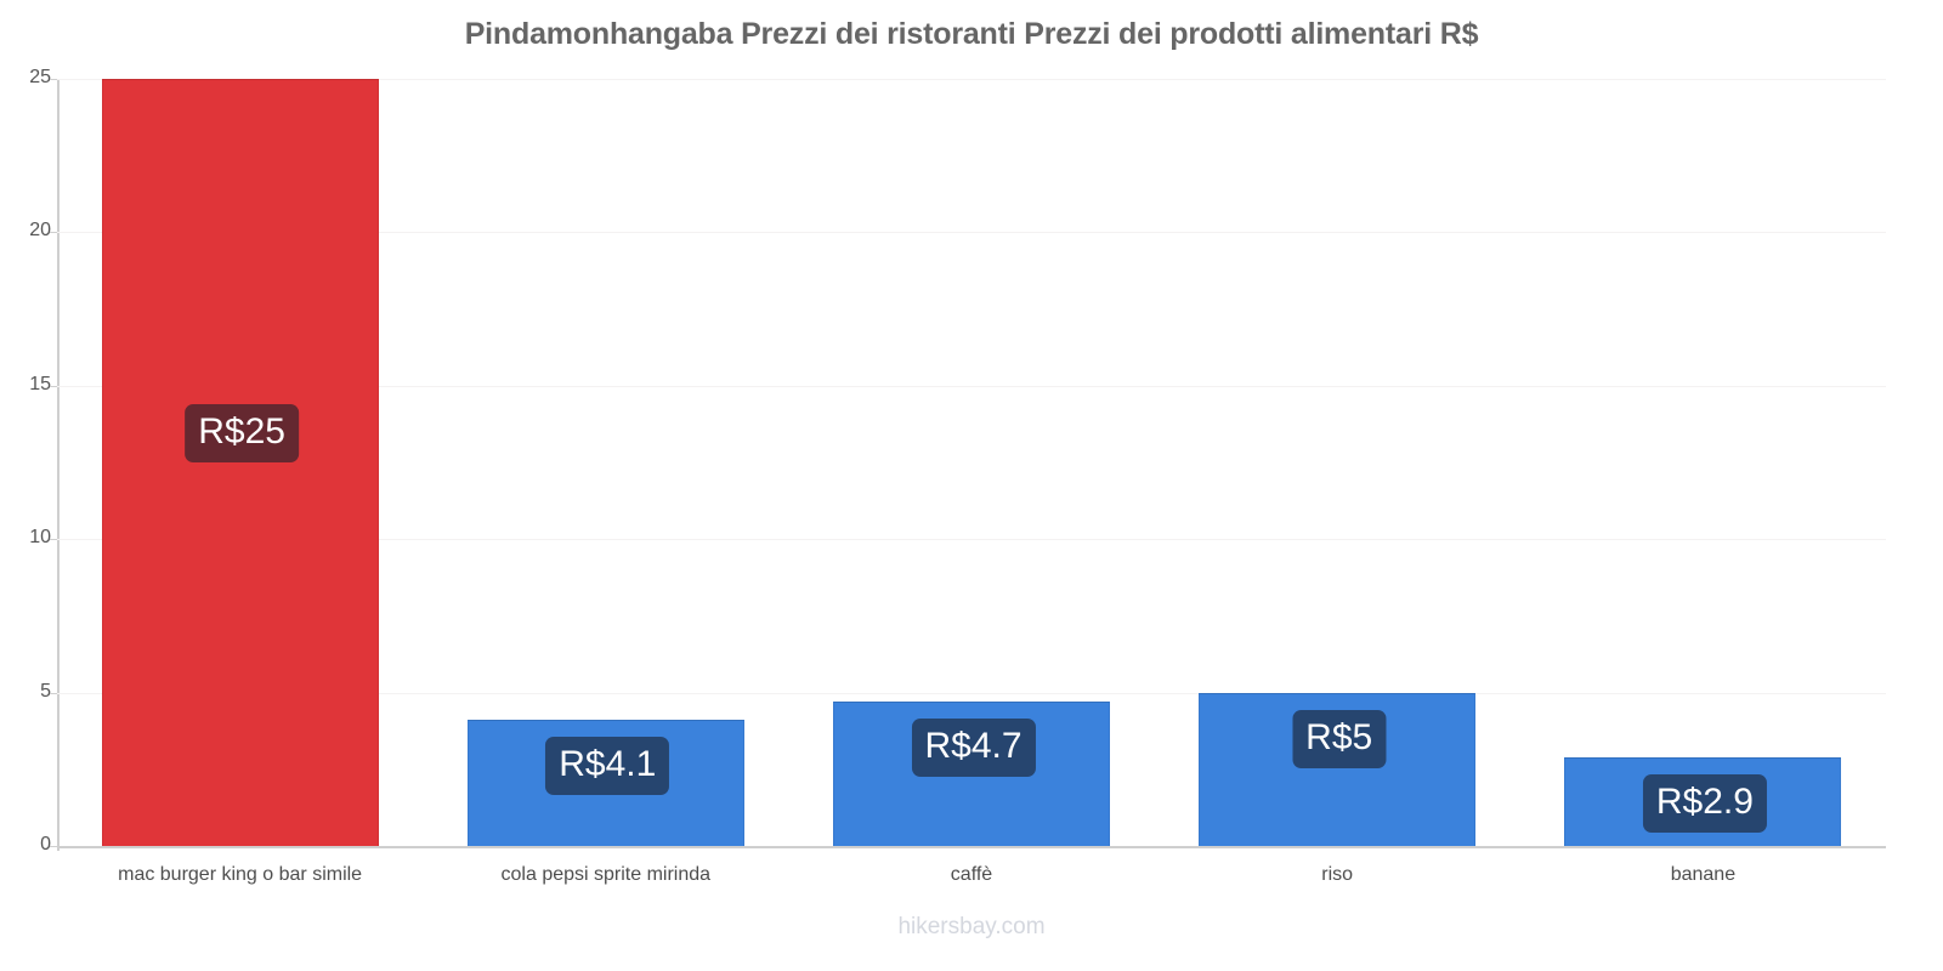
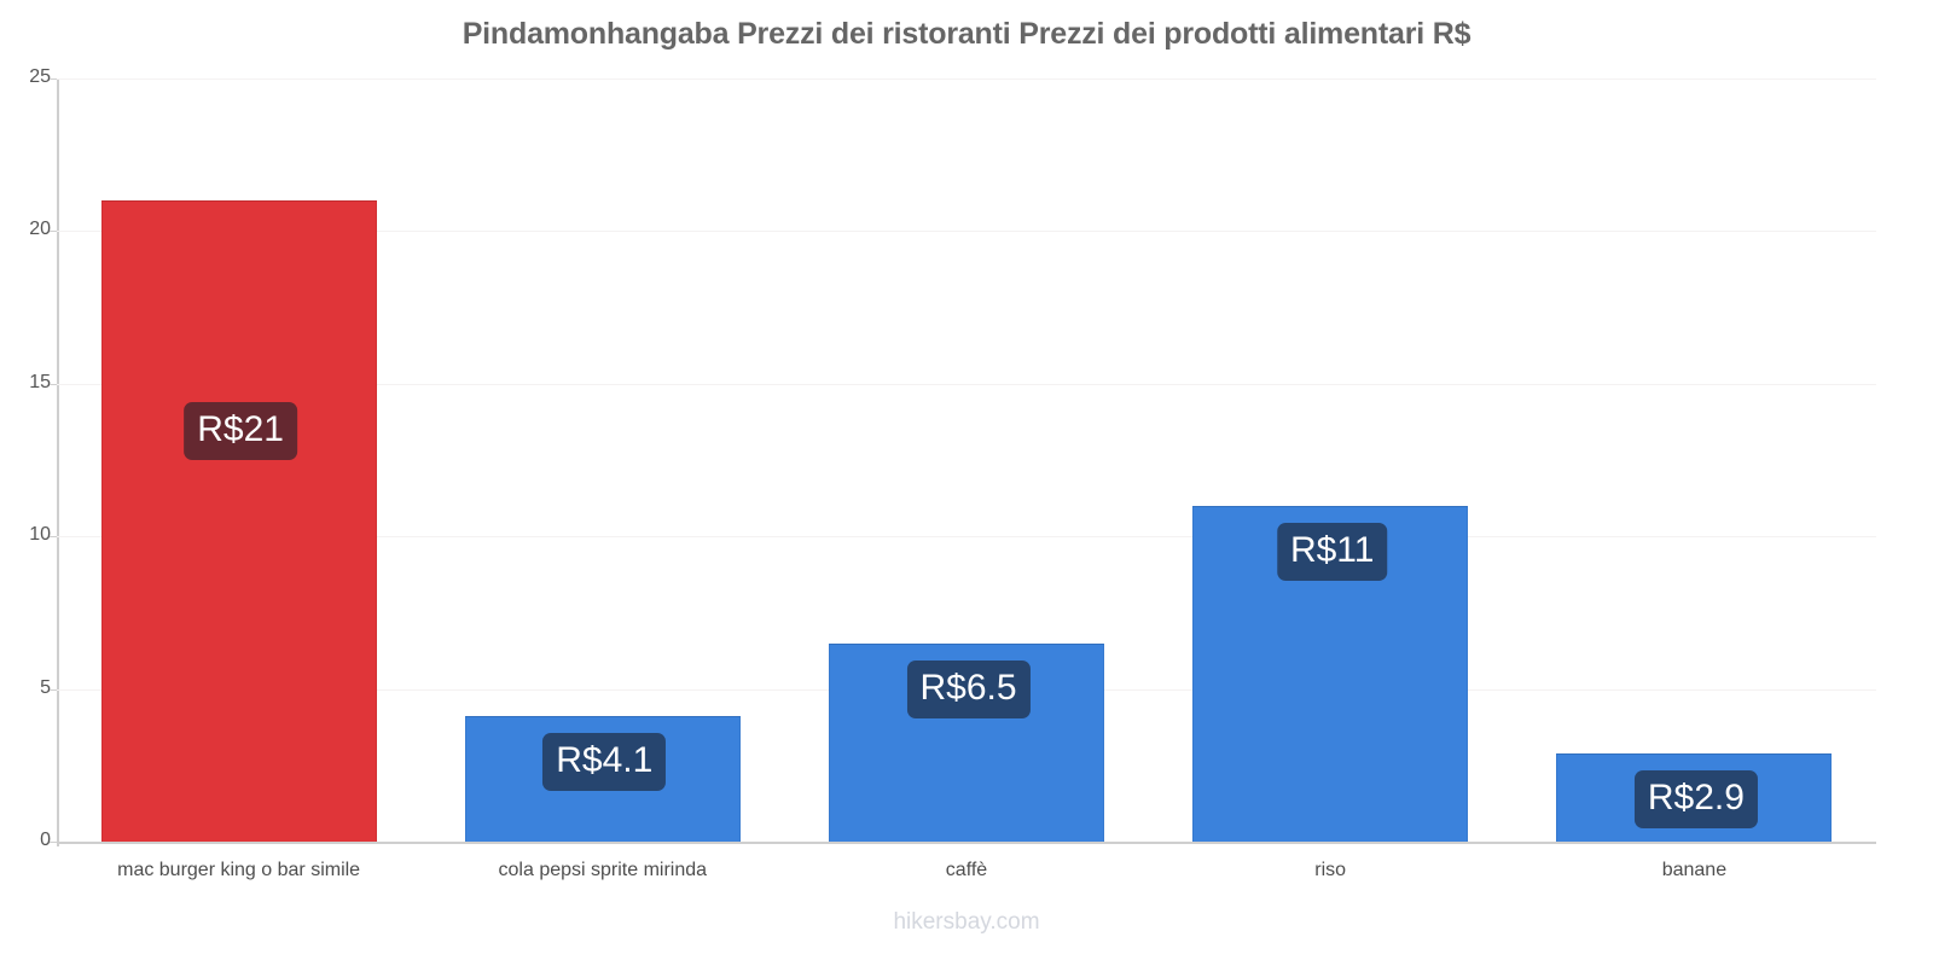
mac burger king o bar simile: 25 -> 21
caffè: 4.7 -> 6.5
riso: 5 -> 11
